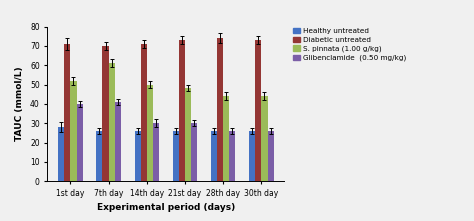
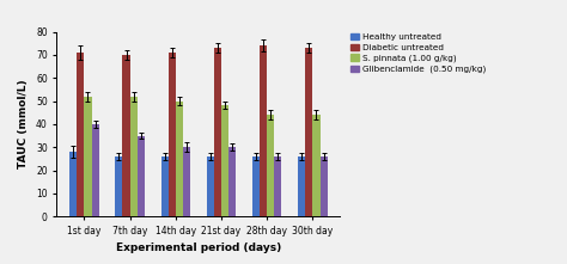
S. pinnata (1.00 g/kg)/7th day: 61 -> 52
Glibenclamide (0.50 mg/kg)/7th day: 41 -> 35
